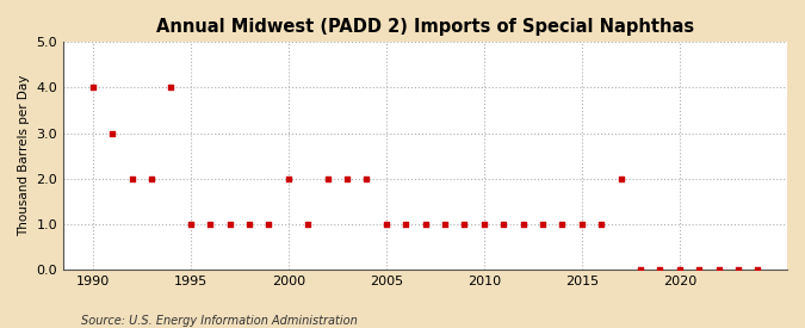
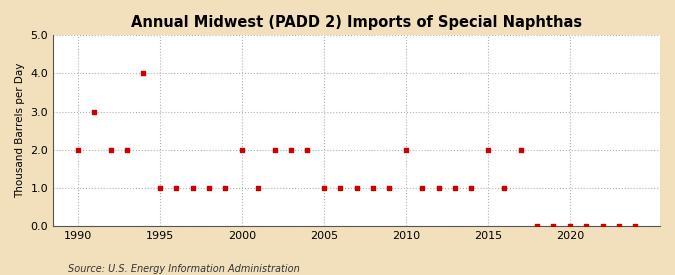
1990: 4 -> 2
2010: 1 -> 2
2015: 1 -> 2
